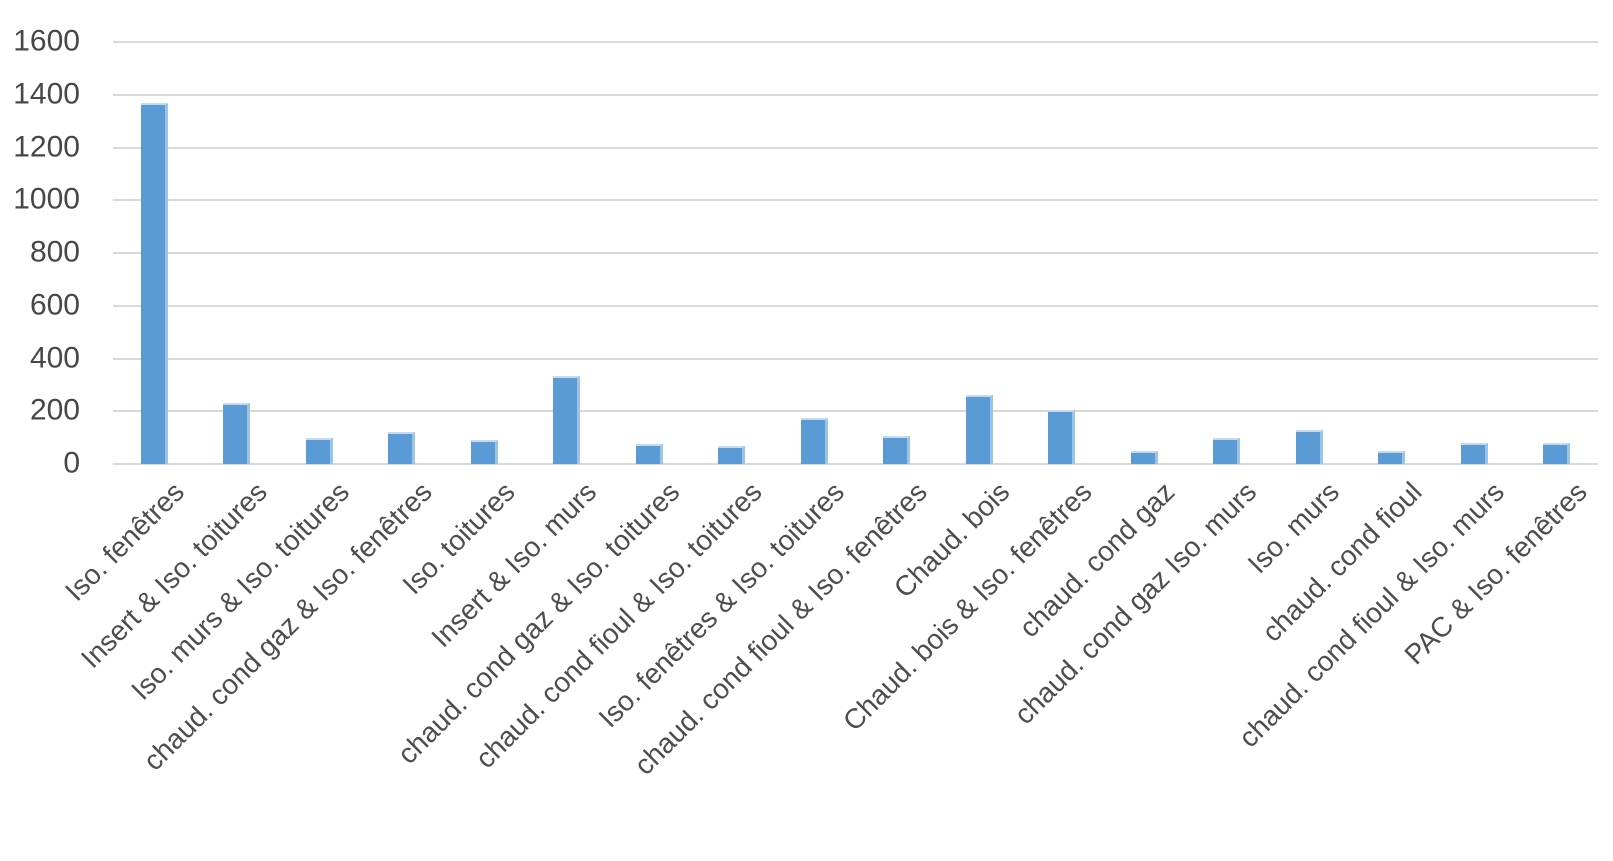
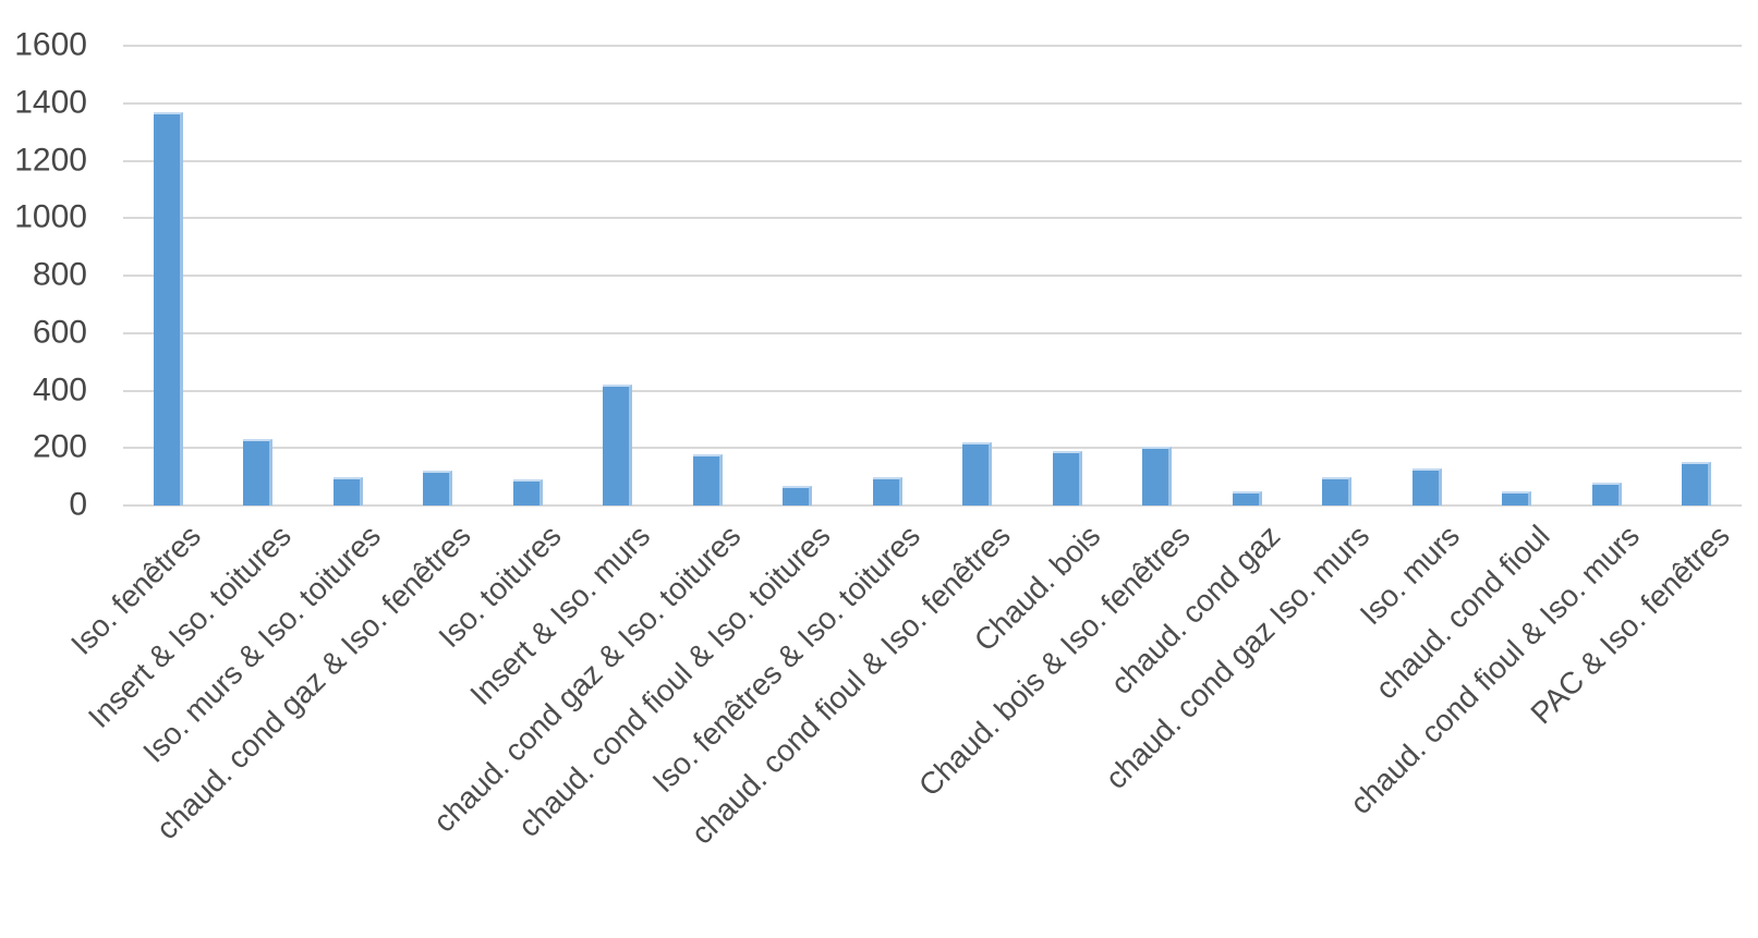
Insert & Iso. murs: 340 -> 420
chaud. cond gaz & Iso. toitures: 80 -> 180
Iso. fenêtres & Iso. toitures: 180 -> 100
chaud. cond fioul & Iso. fenêtres: 100 -> 220
Chaud. bois: 260 -> 190
PAC & Iso. fenêtres: 80 -> 150
